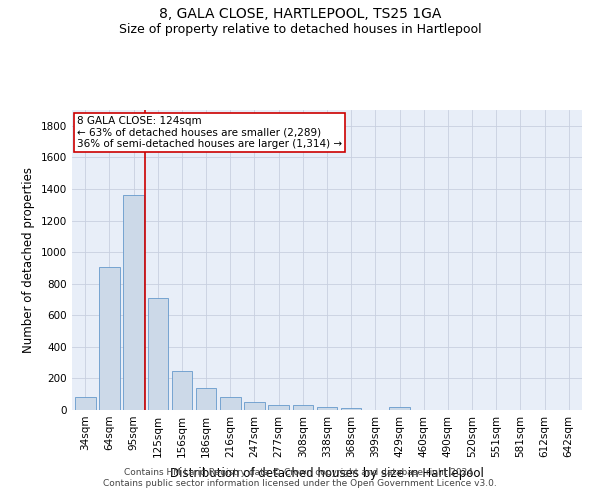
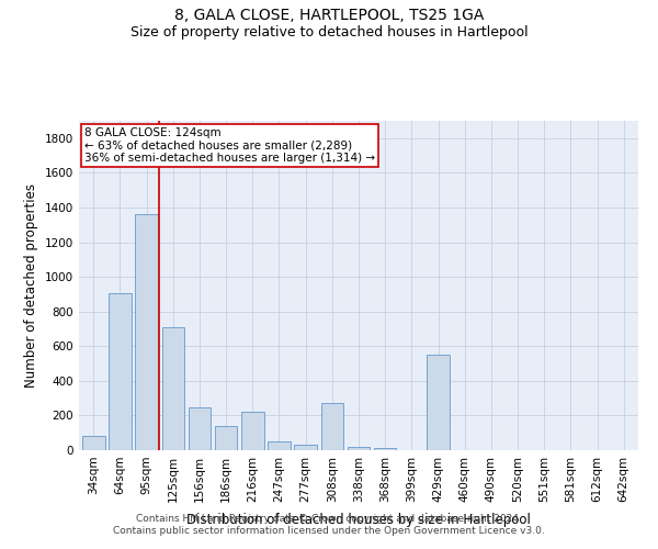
216sqm: 80 -> 220
308sqm: 30 -> 270
429sqm: 20 -> 550
